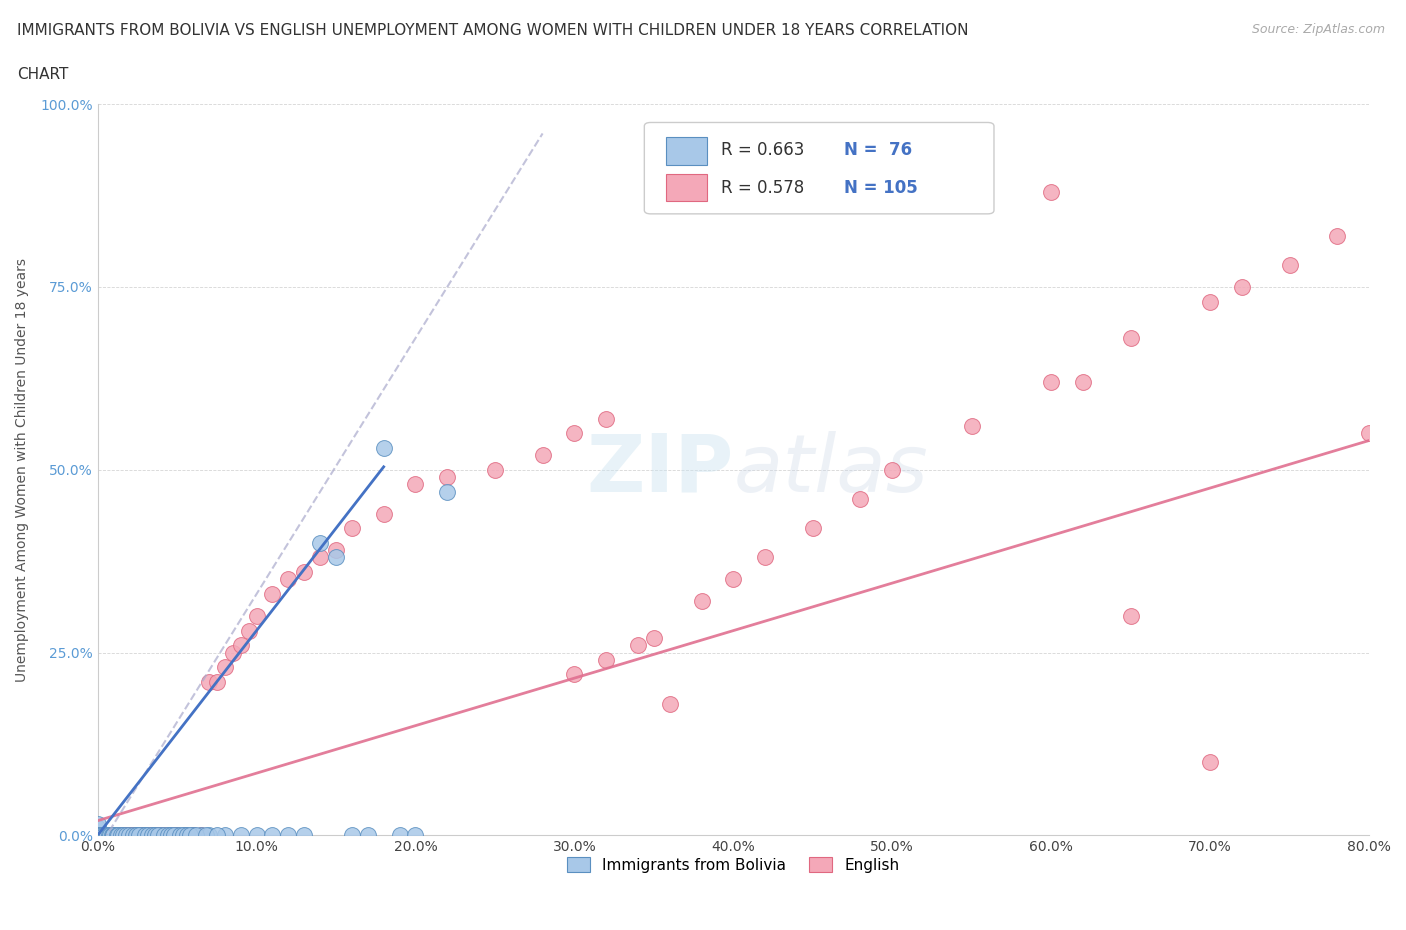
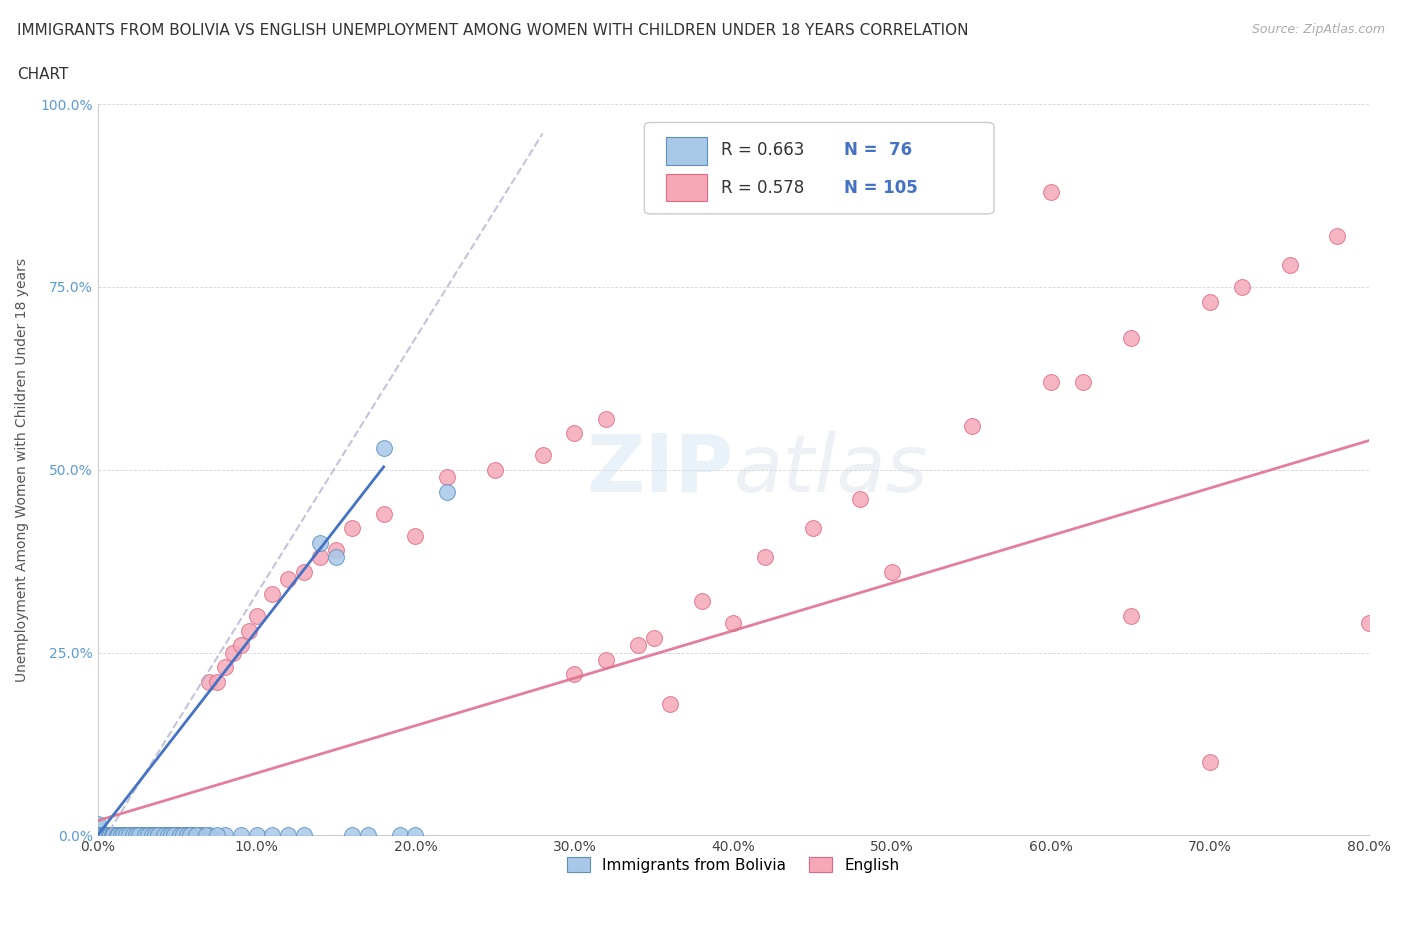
English/20.0%: 48% -> 41%
English/40.0%: 35% -> 29%
English/50.0%: 50% -> 36%
English/80.0%: 55% -> 29%
